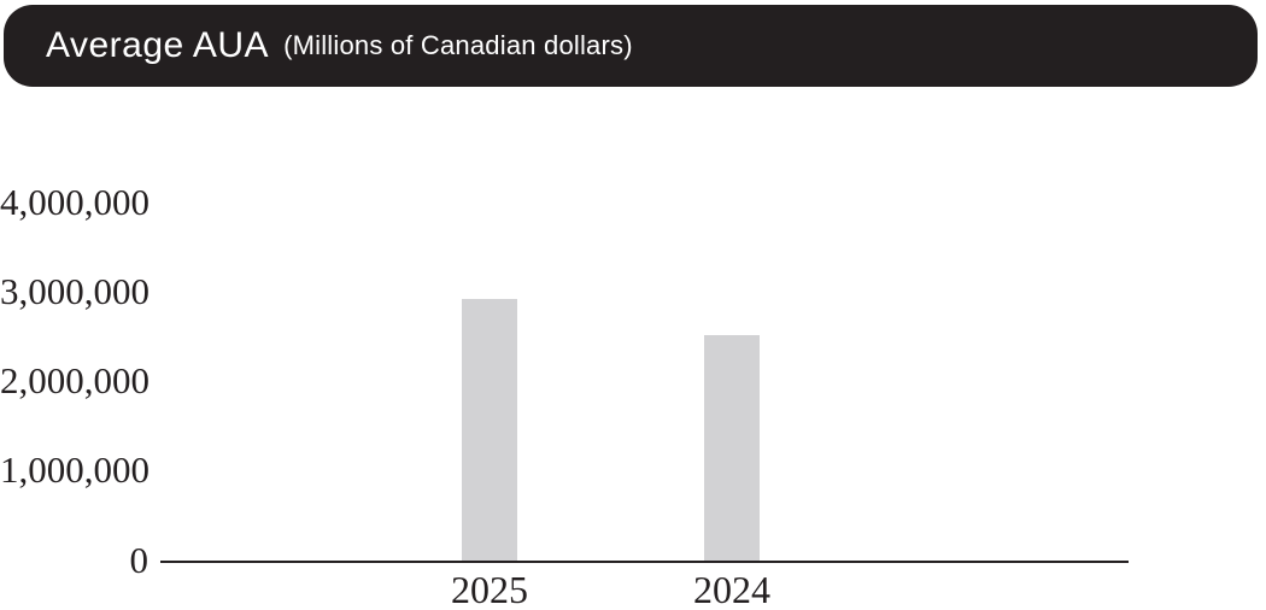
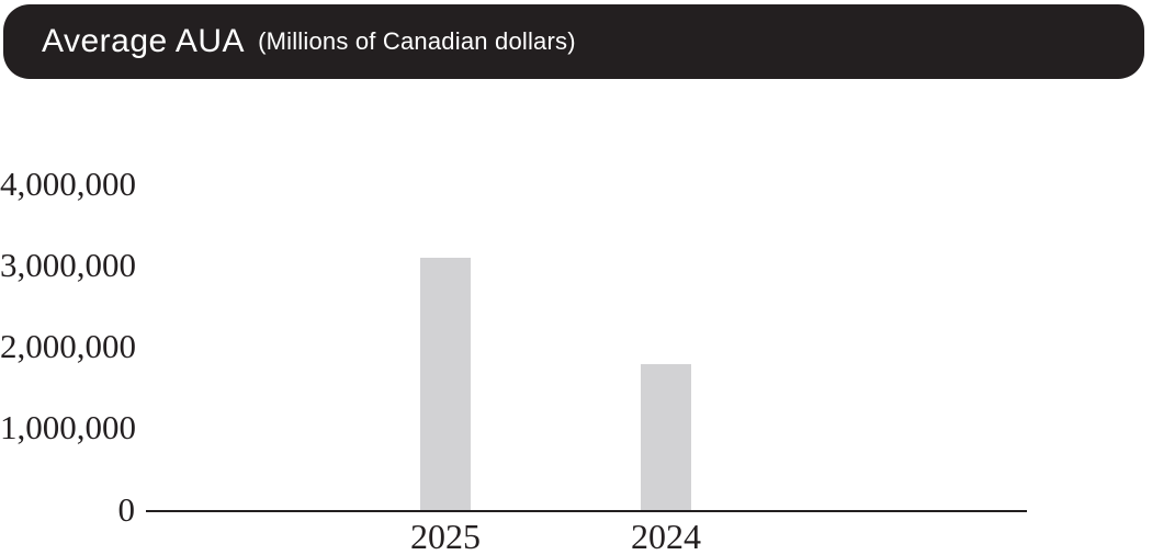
2025: 2900000 -> 3100000
2024: 2500000 -> 1800000
